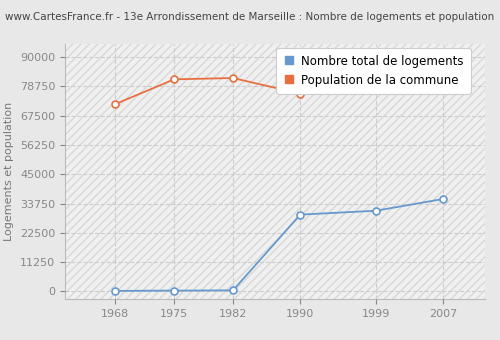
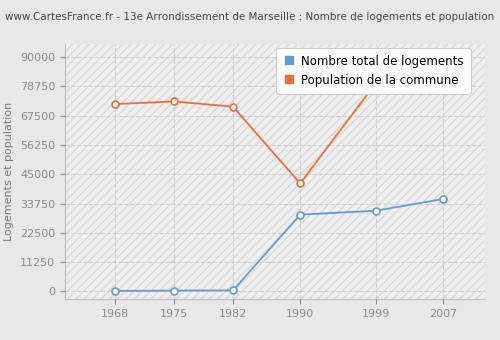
Population de la commune/1975: 81500 -> 73000
Population de la commune/1982: 82000 -> 71000
Population de la commune/1990: 76000 -> 41500
